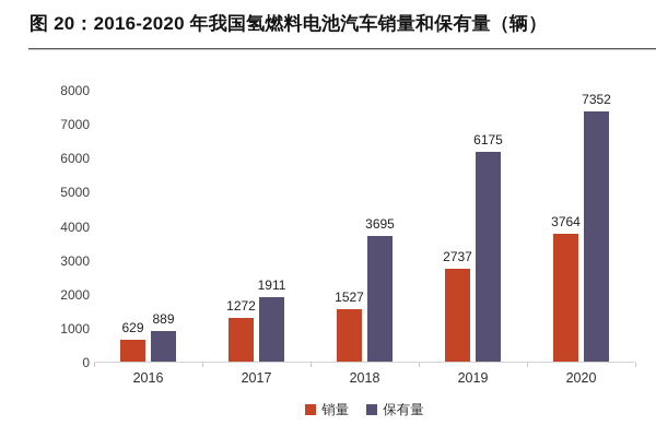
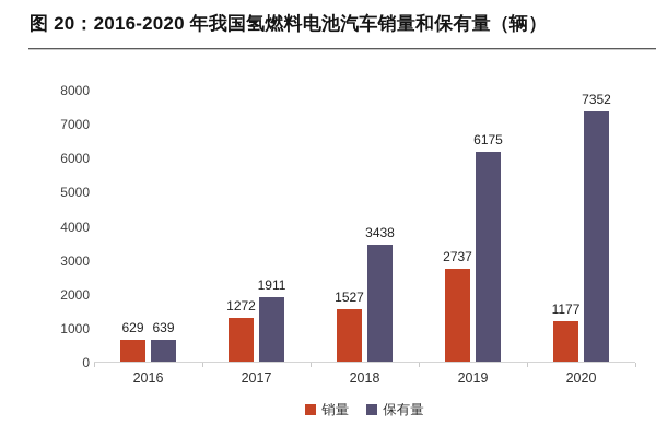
保有量/2016: 889 -> 639
保有量/2018: 3695 -> 3438
销量/2020: 3764 -> 1177
